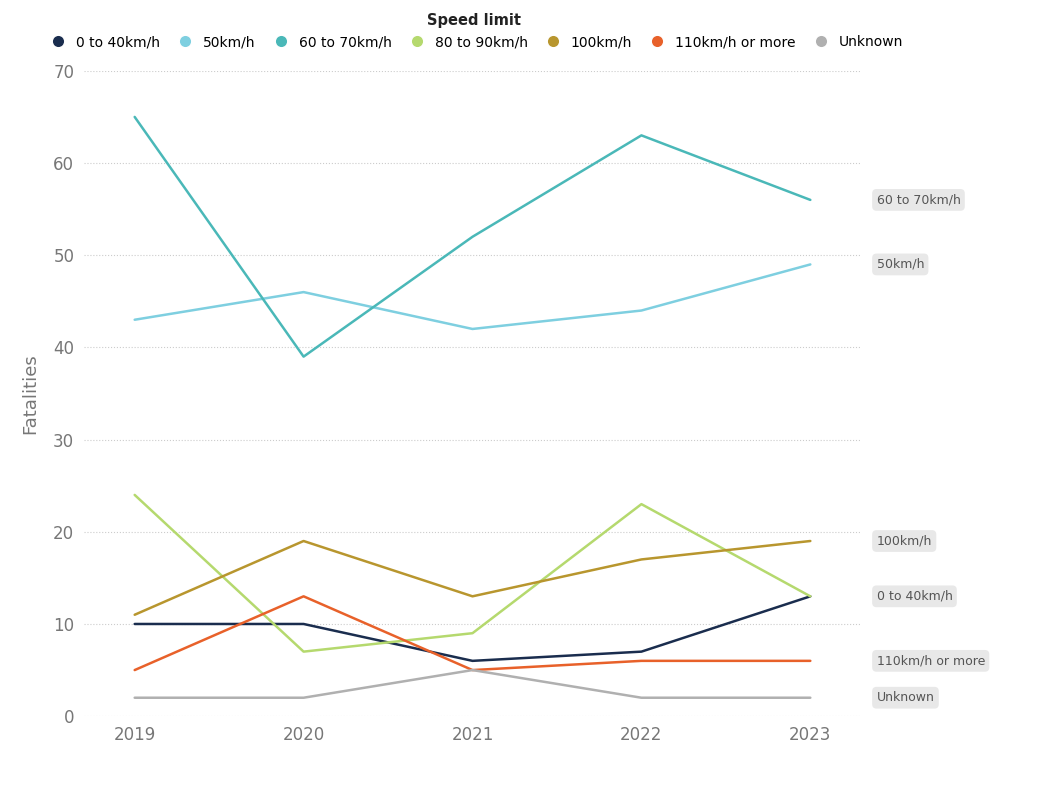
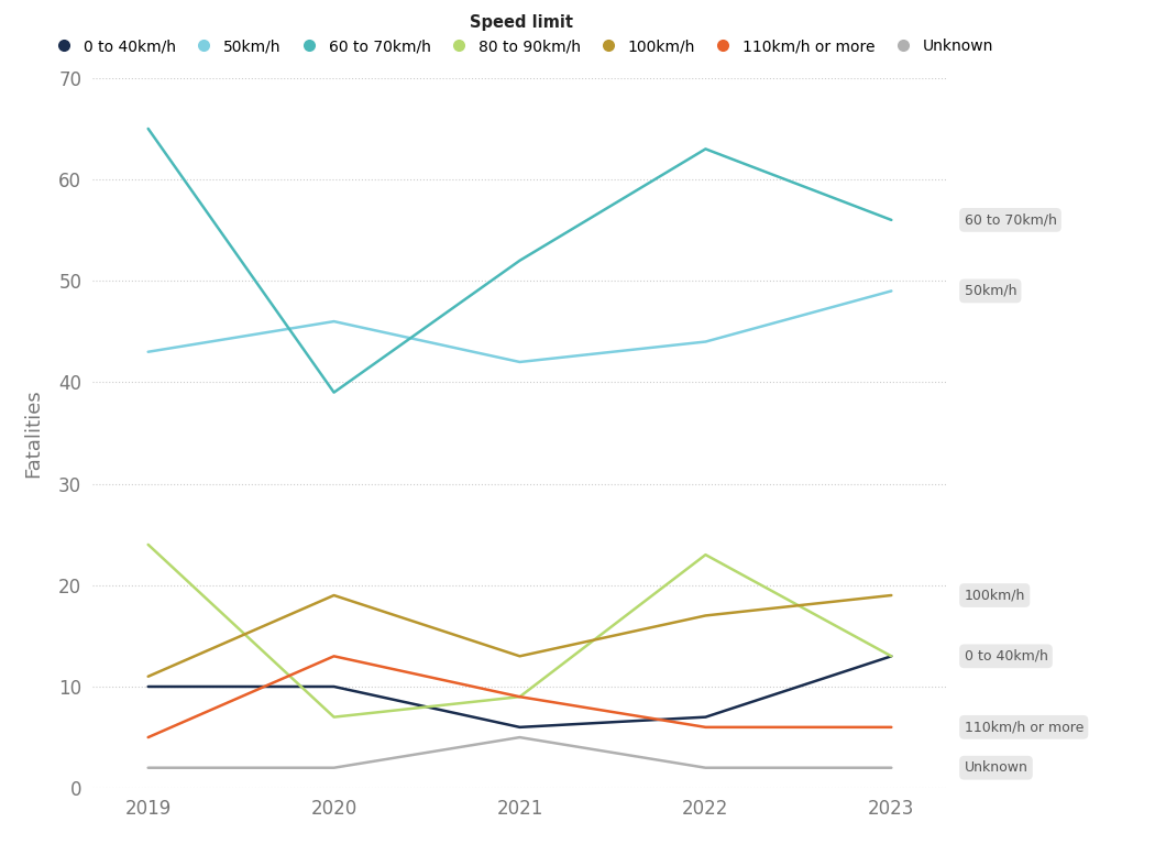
110km/h or more/2021: 5 -> 9
